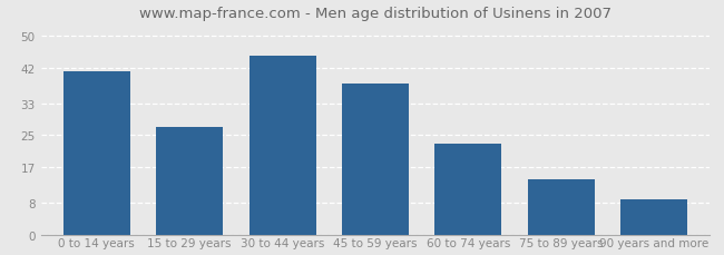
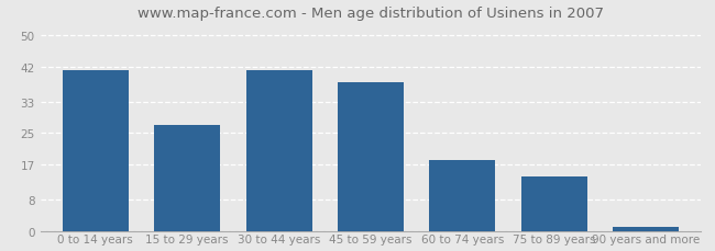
30 to 44 years: 45 -> 41
60 to 74 years: 23 -> 18
90 years and more: 9 -> 1
